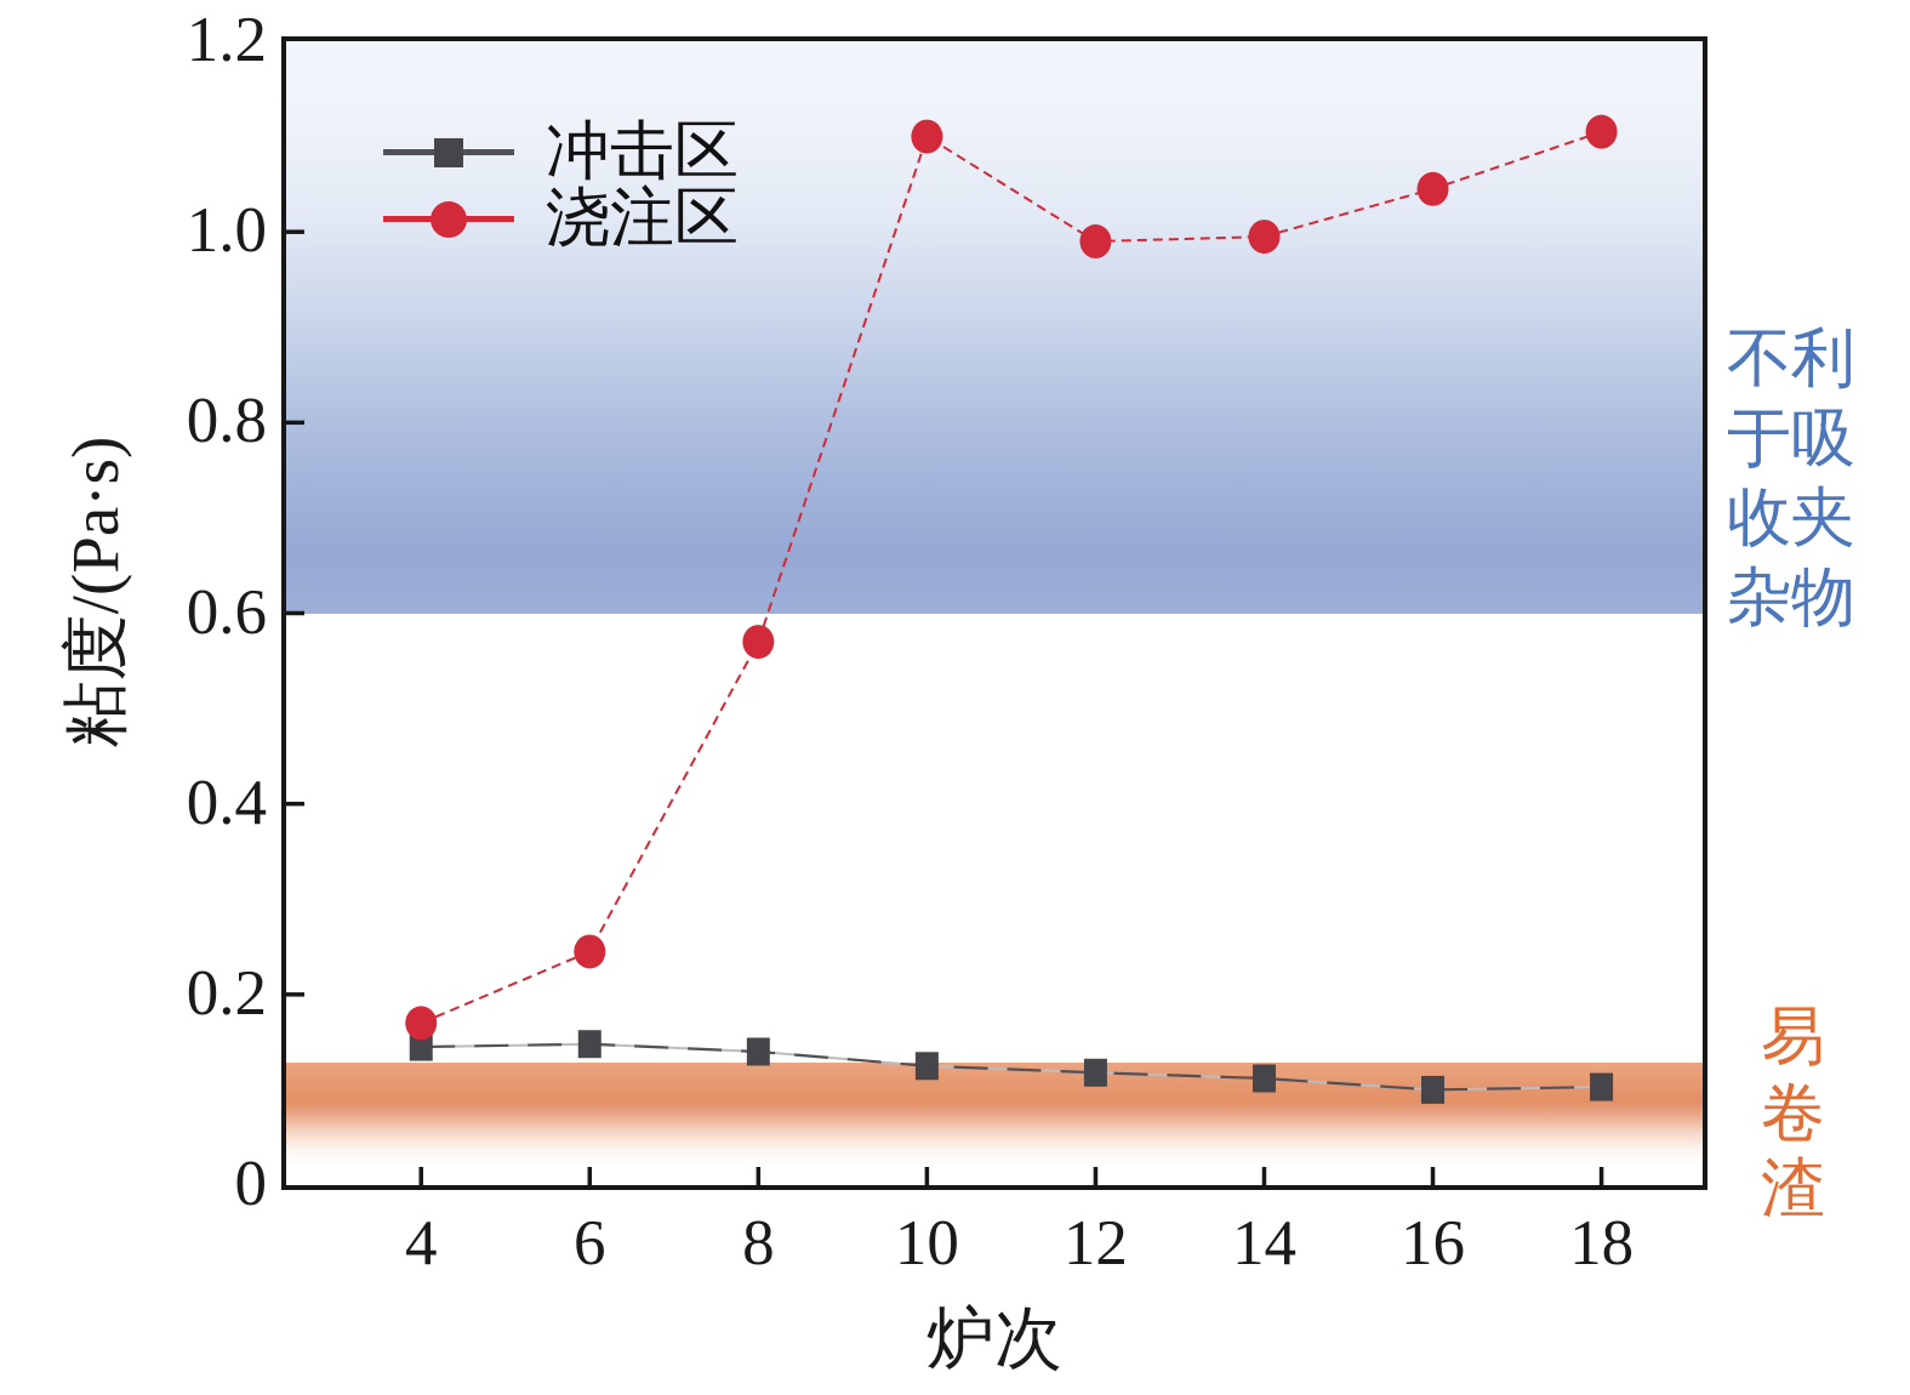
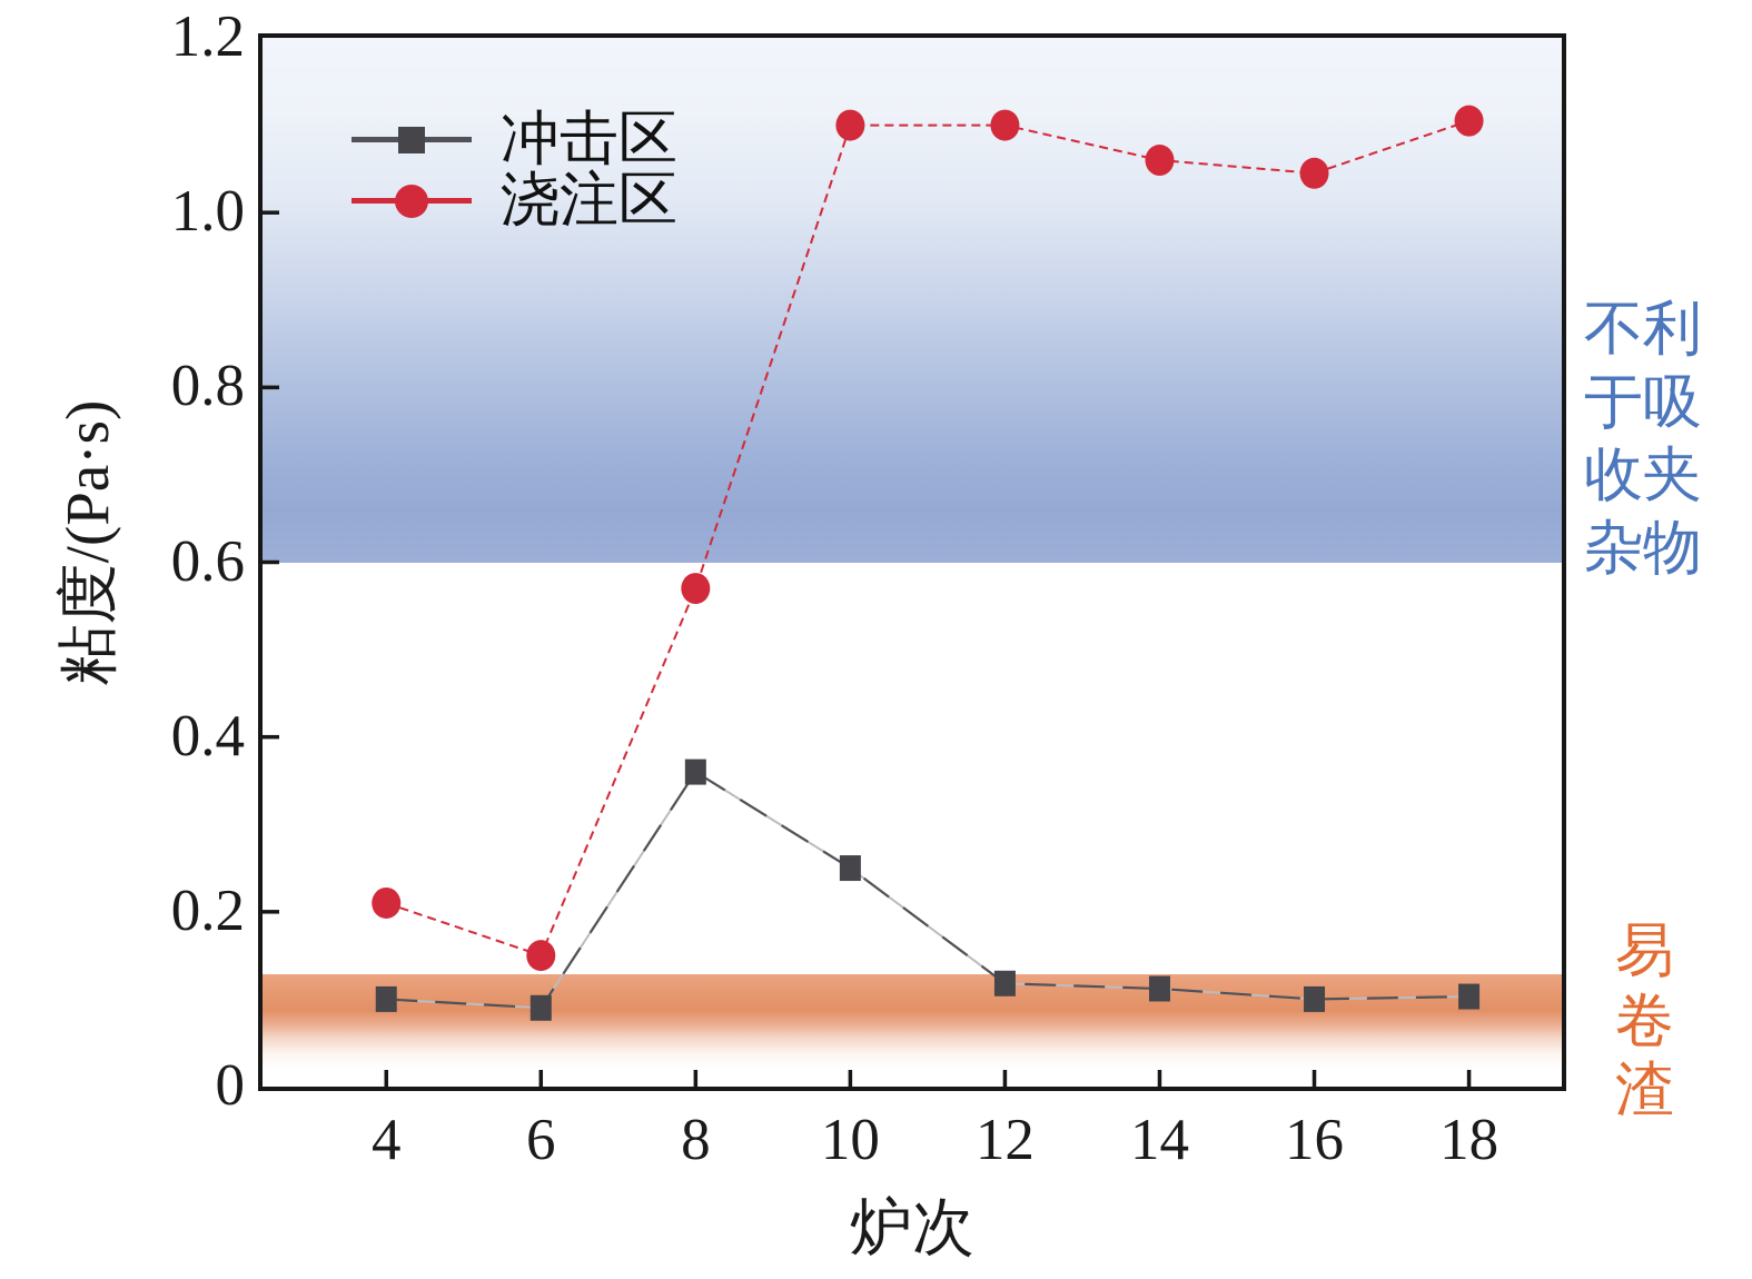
冲击区/4: 0.14 -> 0.10
浇注区/4: 0.17 -> 0.21
冲击区/6: 0.15 -> 0.09
浇注区/6: 0.24 -> 0.15
冲击区/8: 0.14 -> 0.36
冲击区/10: 0.12 -> 0.25
浇注区/12: 0.99 -> 1.10
浇注区/14: 0.99 -> 1.06
